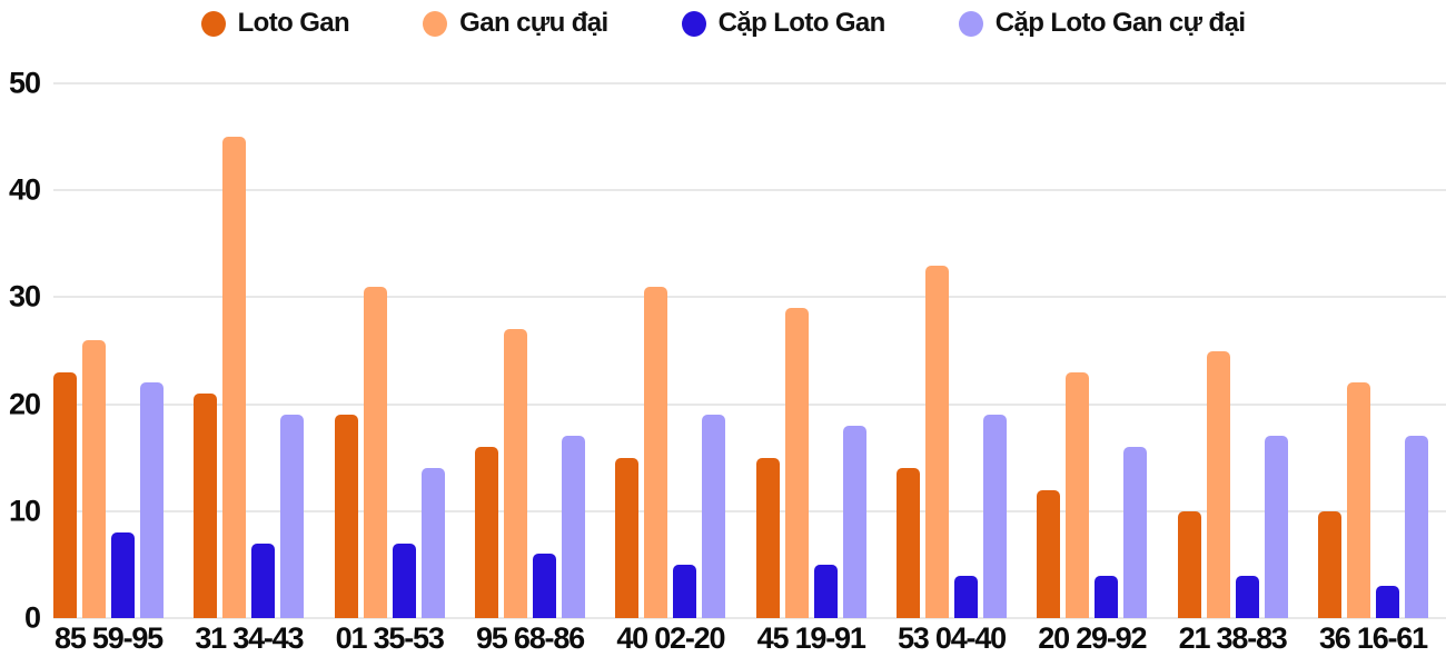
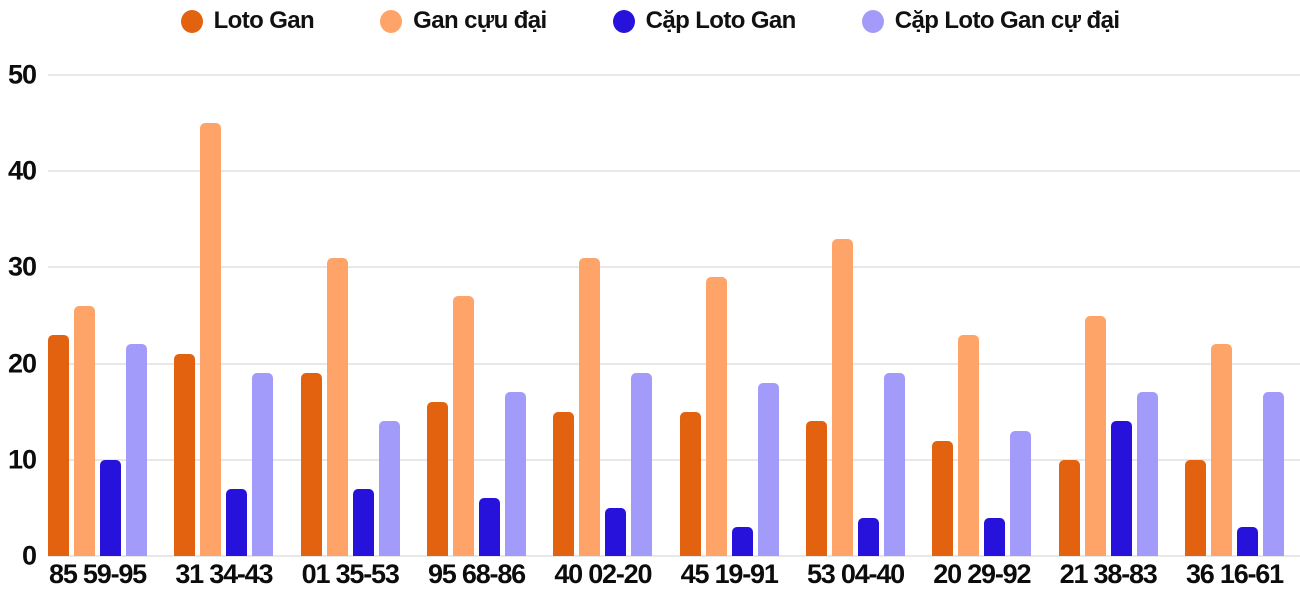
Cặp Loto Gan/85 59-95: 8 -> 10
Cặp Loto Gan/45 19-91: 5 -> 3
Cặp Loto Gan cự đại/20 29-92: 16 -> 13
Cặp Loto Gan/21 38-83: 4 -> 14
